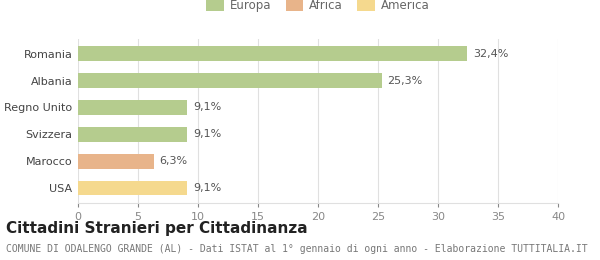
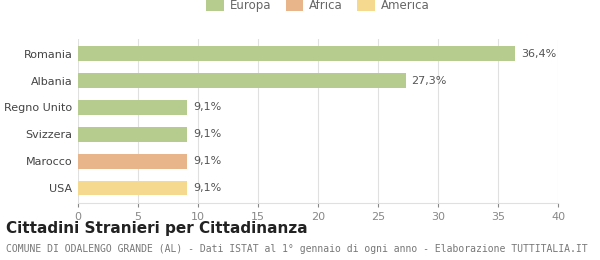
Romania: 32,4% -> 36,4%
Albania: 25,3% -> 27,3%
Marocco: 6,3% -> 9,1%
